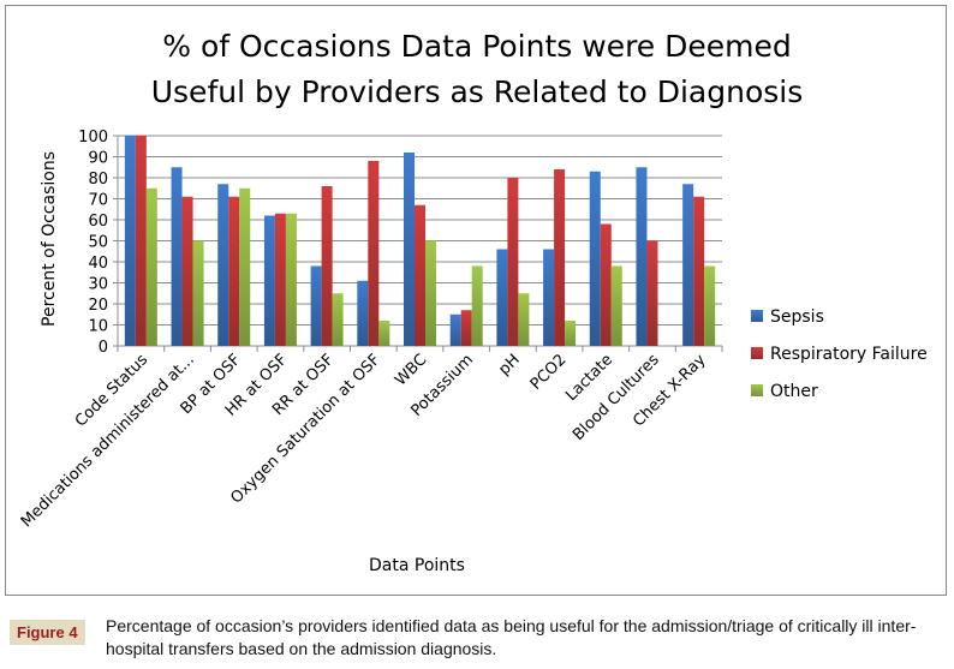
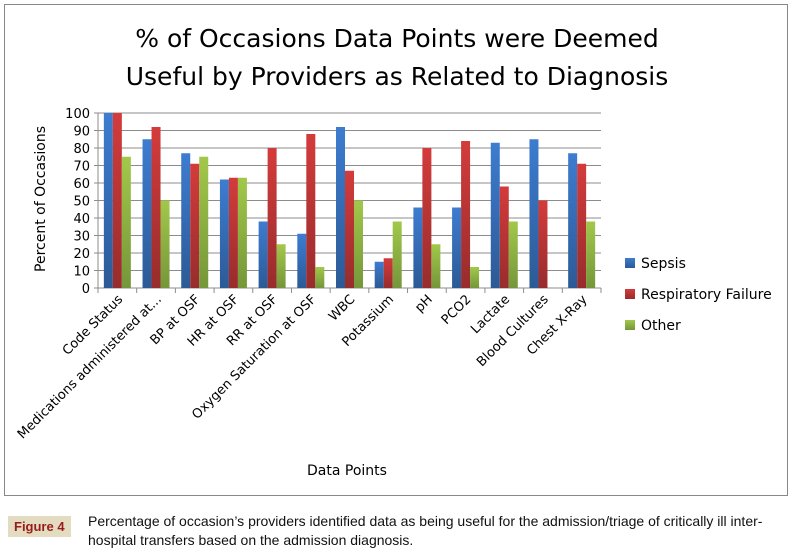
Respiratory Failure/Medications administered at...: 71 -> 92
Respiratory Failure/RR at OSF: 76 -> 80
